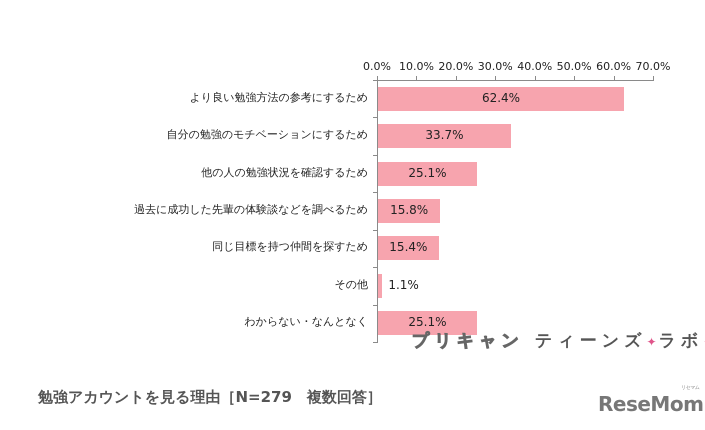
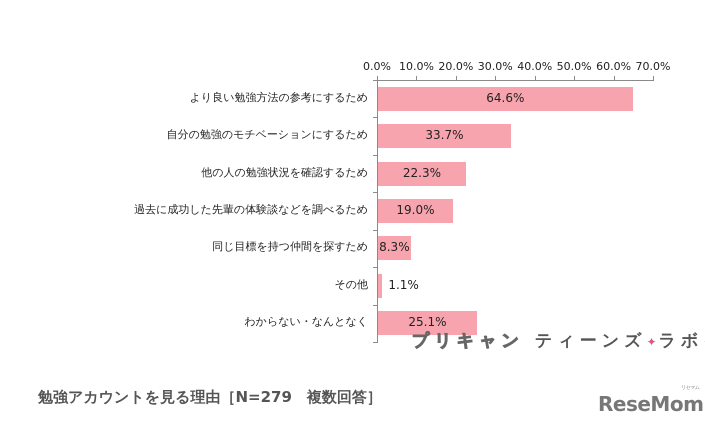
より良い勉強方法の参考にするため: 62.4% -> 64.6%
他の人の勉強状況を確認するため: 25.1% -> 22.3%
過去に成功した先輩の体験談などを調べるため: 15.8% -> 19.0%
同じ目標を持つ仲間を探すため: 15.4% -> 8.3%
